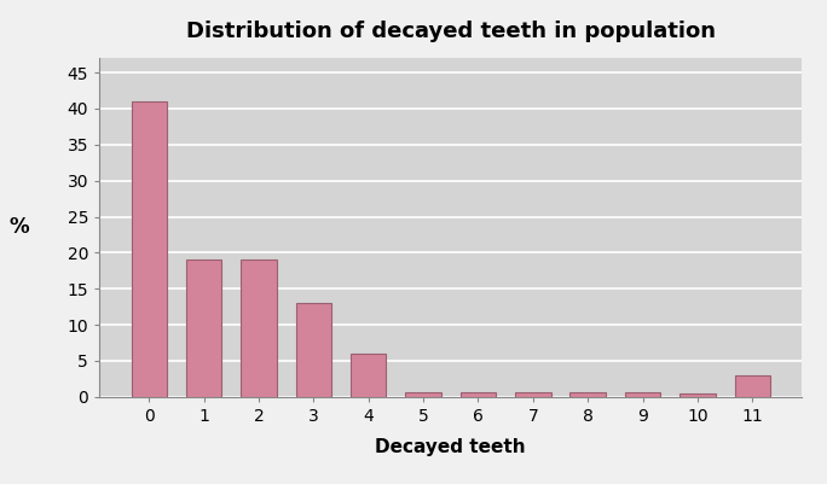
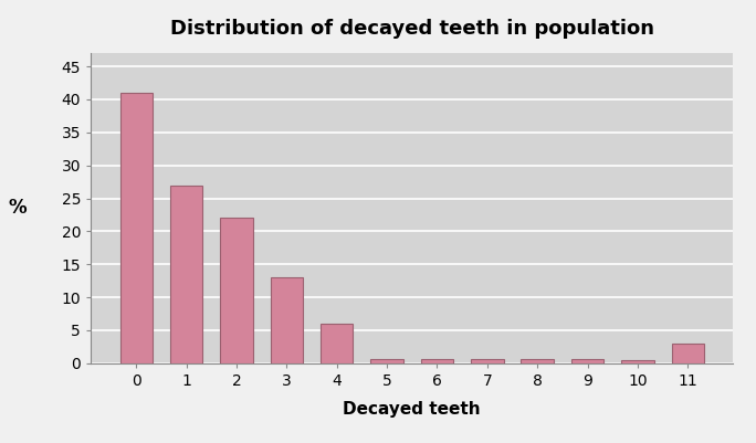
1: 19.0 -> 27.0
2: 19.0 -> 22.0
